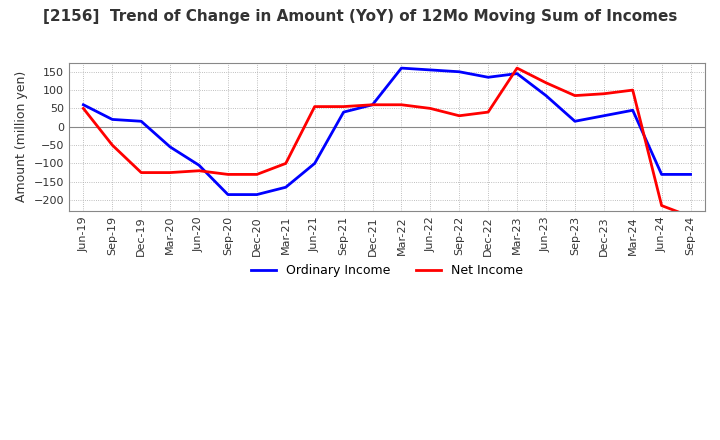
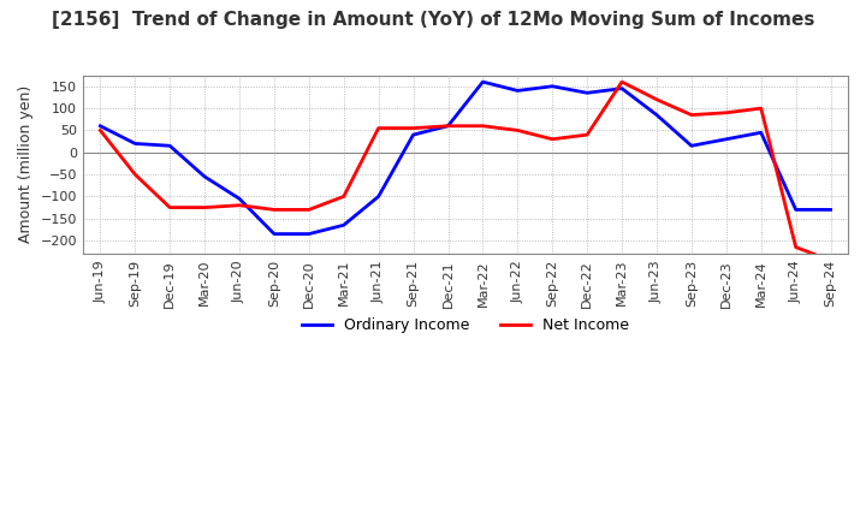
Ordinary Income/Jun-22: 155 -> 140
